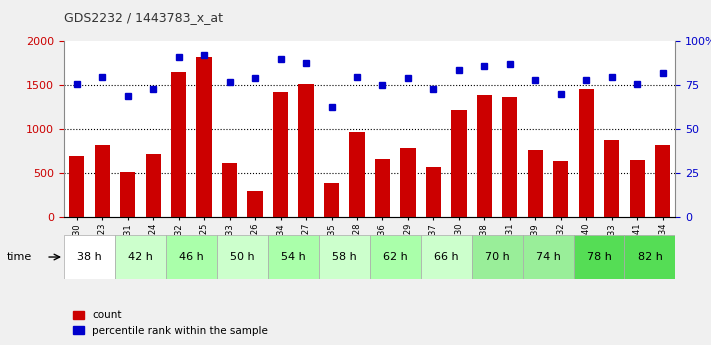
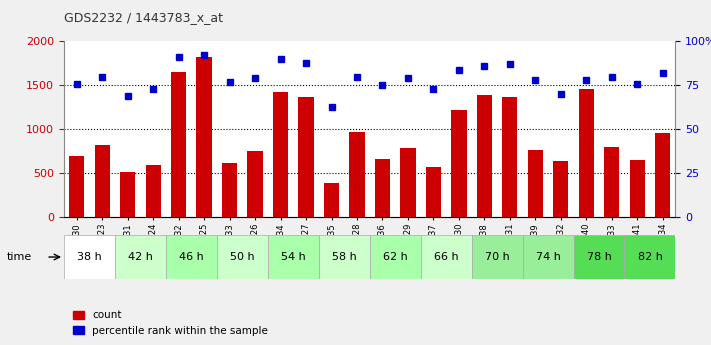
count/GSM96924: 720 -> 600
count/GSM96926: 300 -> 760
count/GSM96927: 1520 -> 1370
count/GSM96933: 880 -> 800
count/GSM96934: 820 -> 960
